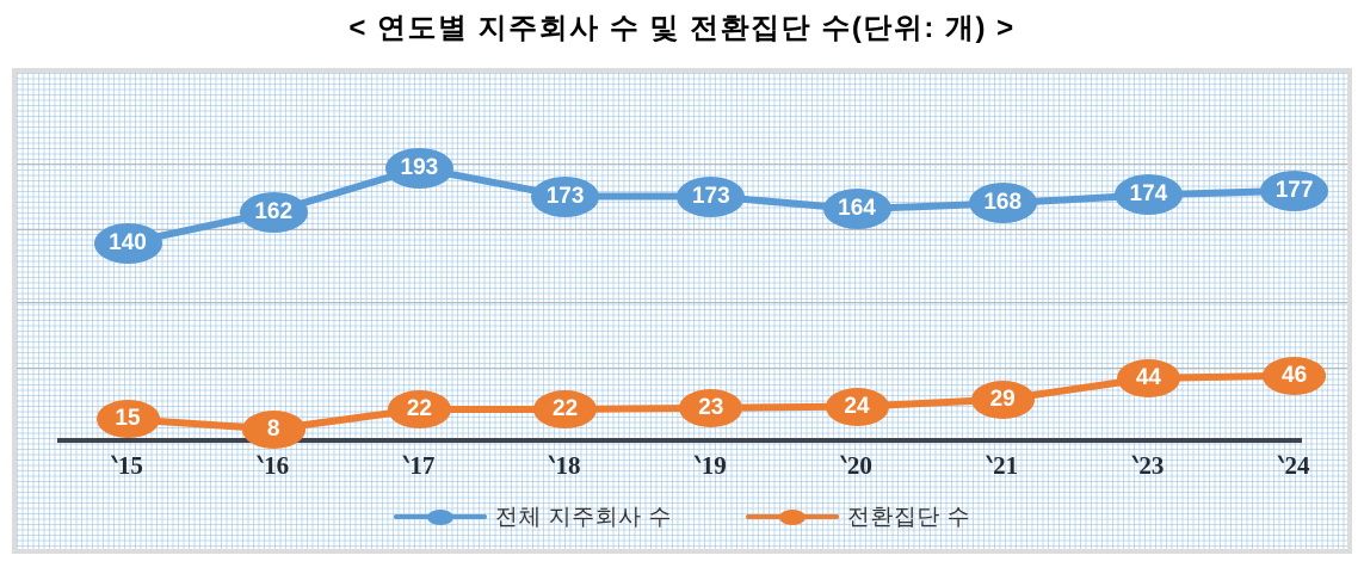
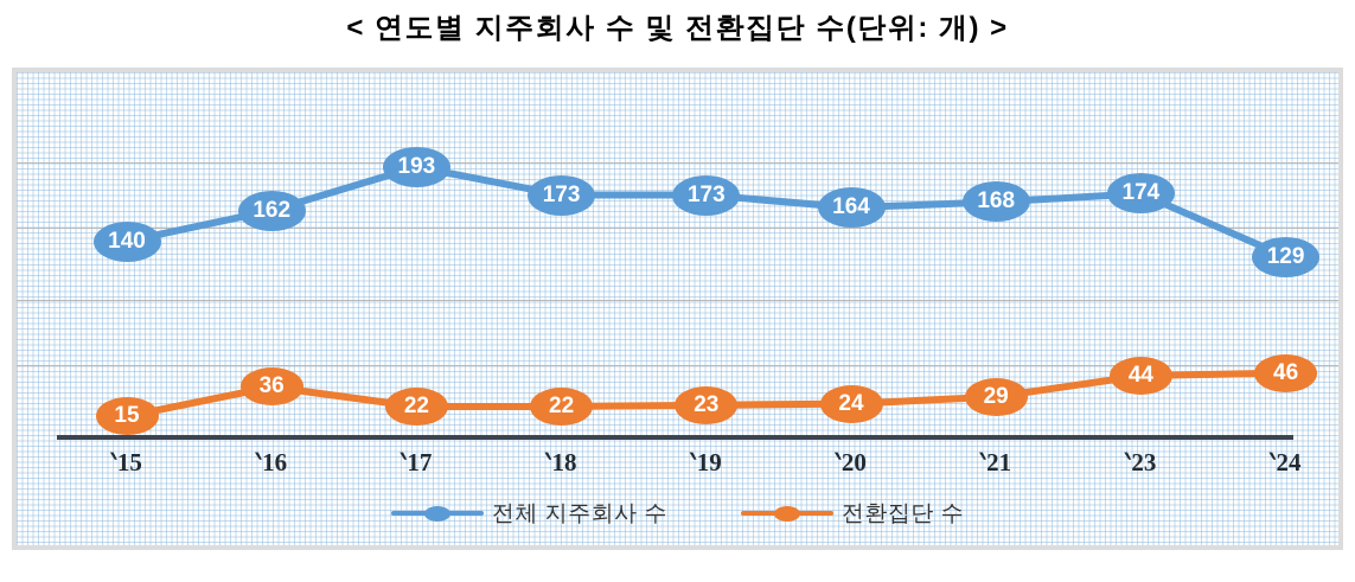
전환집단 수/‵16: 8 -> 36
전체 지주회사 수/‵24: 177 -> 129
